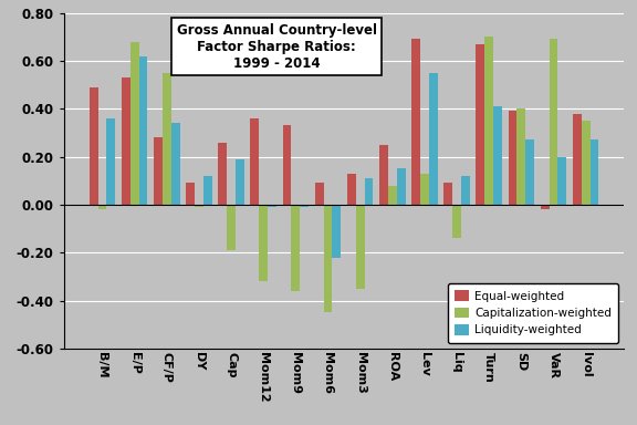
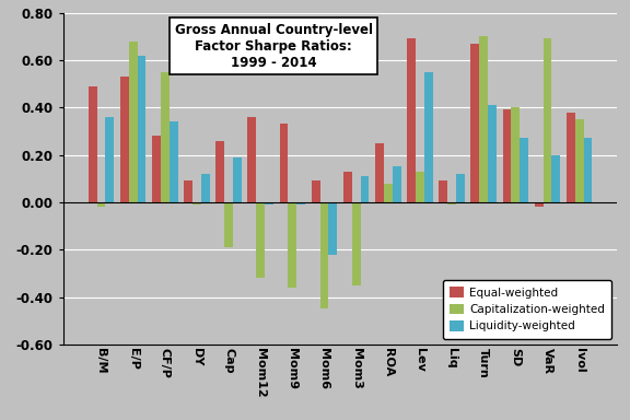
Capitalization-weighted/Liq: -0.14 -> -0.01
